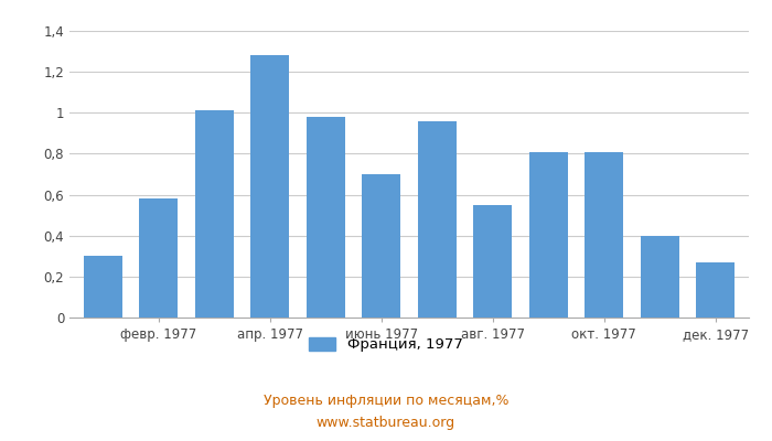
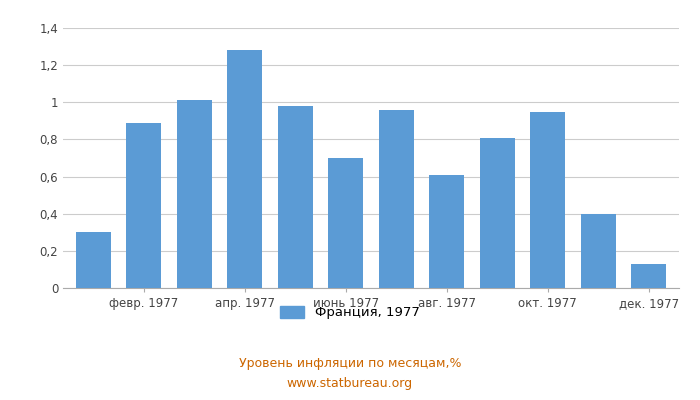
февр. 1977: 0,58 -> 0,89
авг. 1977: 0,55 -> 0,61
окт. 1977: 0,81 -> 0,95
дек. 1977: 0,27 -> 0,13
